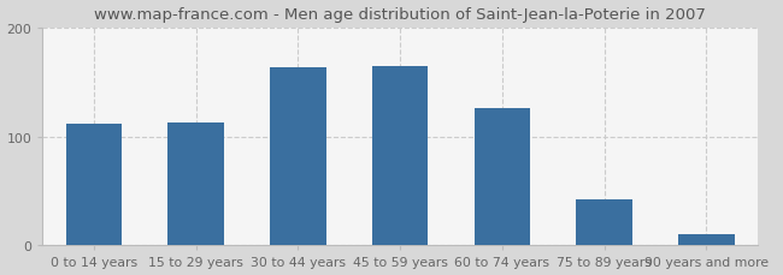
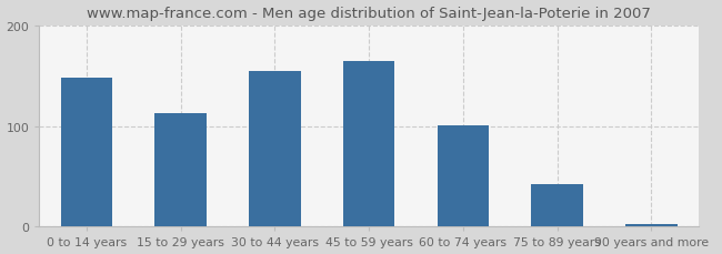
0 to 14 years: 112 -> 148
30 to 44 years: 164 -> 155
60 to 74 years: 126 -> 101
90 years and more: 10 -> 3
